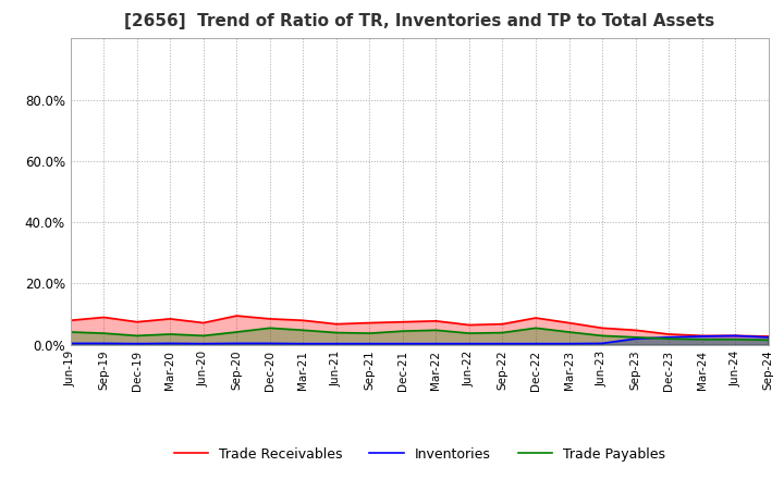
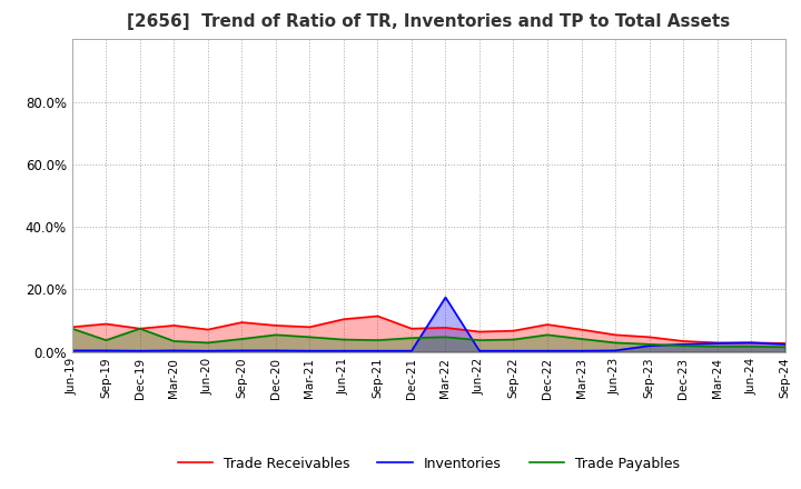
Trade Payables/Jun-19: 4.2% -> 7.5%
Trade Payables/Dec-19: 3.0% -> 7.5%
Trade Receivables/Jun-21: 6.8% -> 10.5%
Trade Receivables/Sep-21: 7.2% -> 11.5%
Inventories/Mar-22: 0.4% -> 17.5%
